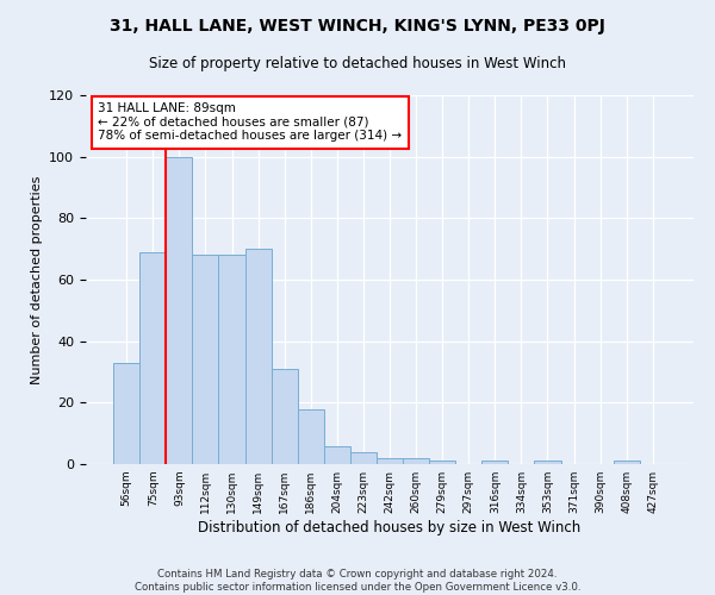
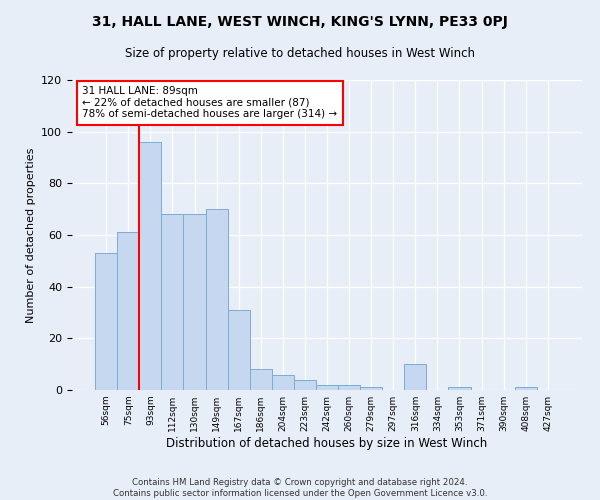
56sqm: 33 -> 53
75sqm: 69 -> 61
93sqm: 100 -> 96
186sqm: 18 -> 8
316sqm: 1 -> 10
